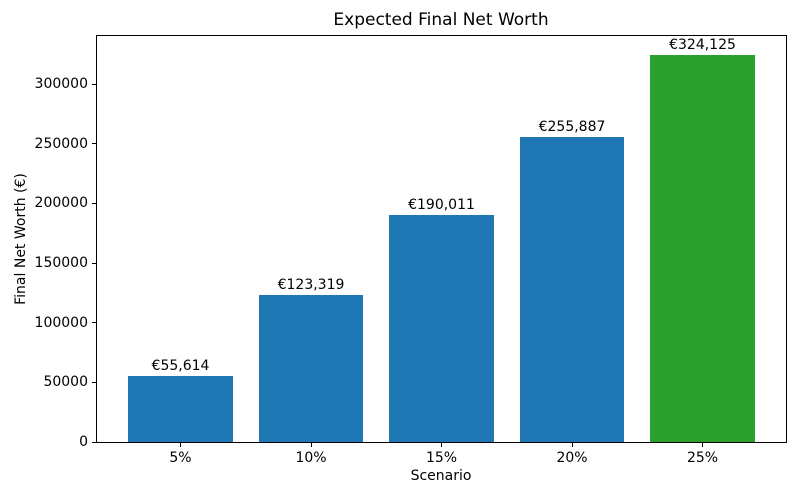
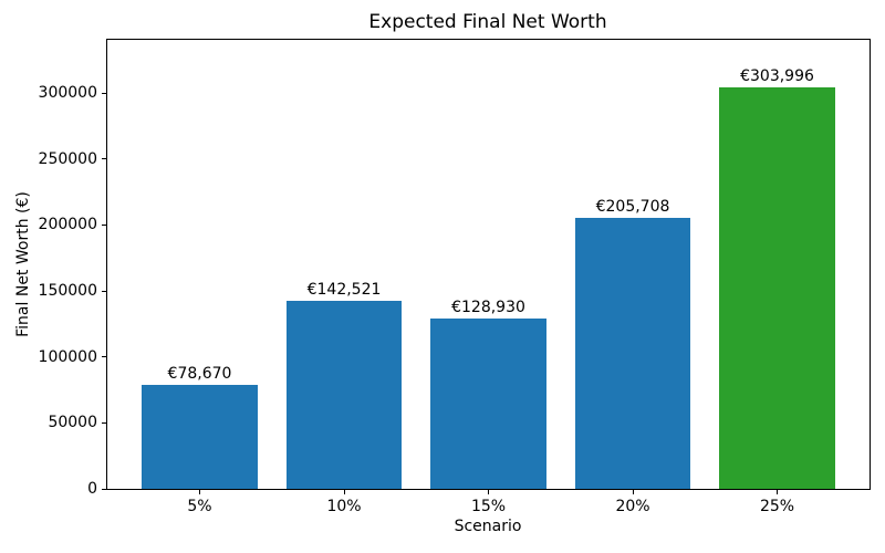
5%: €55,614 -> €78,670
10%: €123,319 -> €142,521
15%: €190,011 -> €128,930
20%: €255,887 -> €205,708
25%: €324,125 -> €303,996
